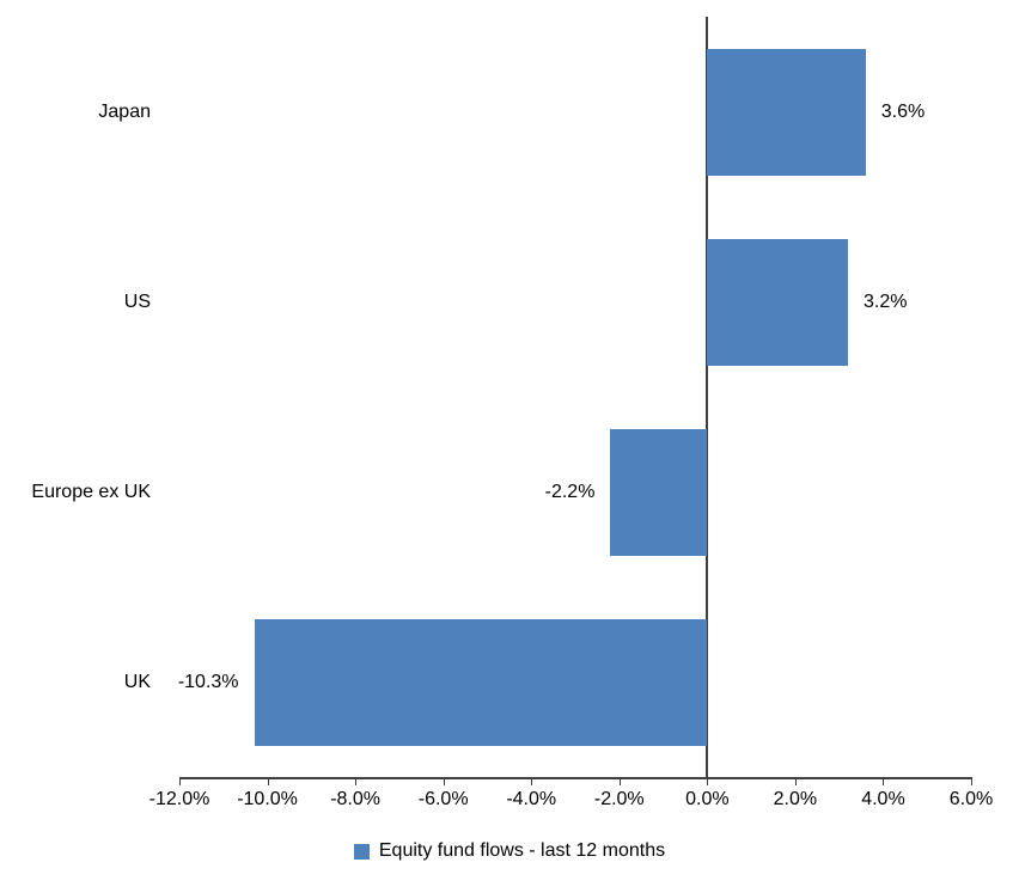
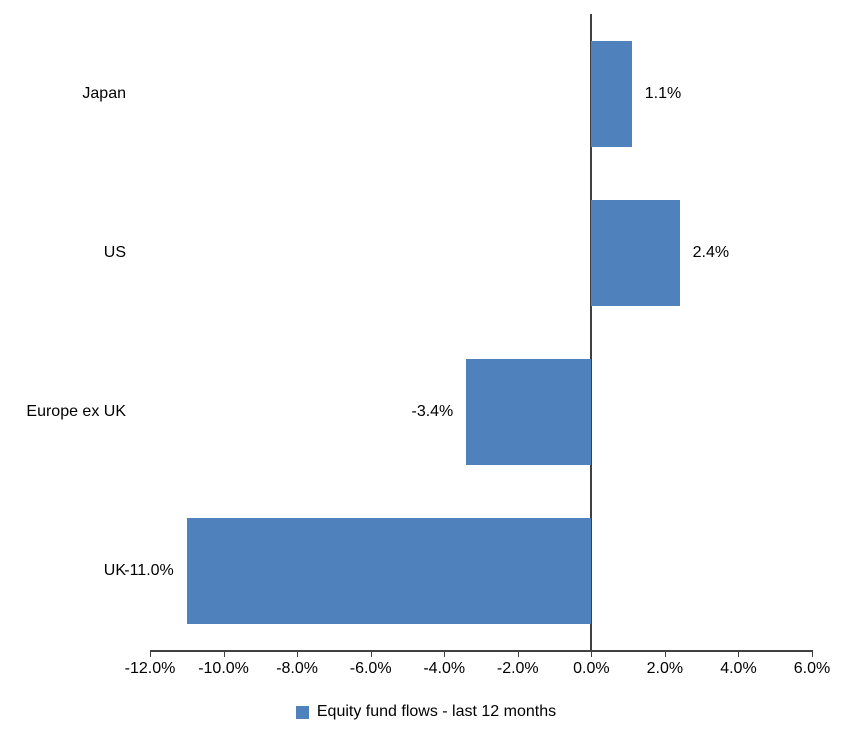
Japan: 3.6% -> 1.1%
US: 3.2% -> 2.4%
Europe ex UK: -2.2% -> -3.4%
UK: -10.3% -> -11.0%
